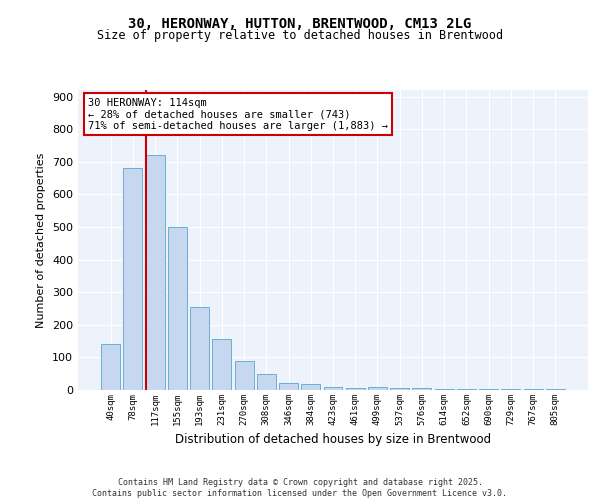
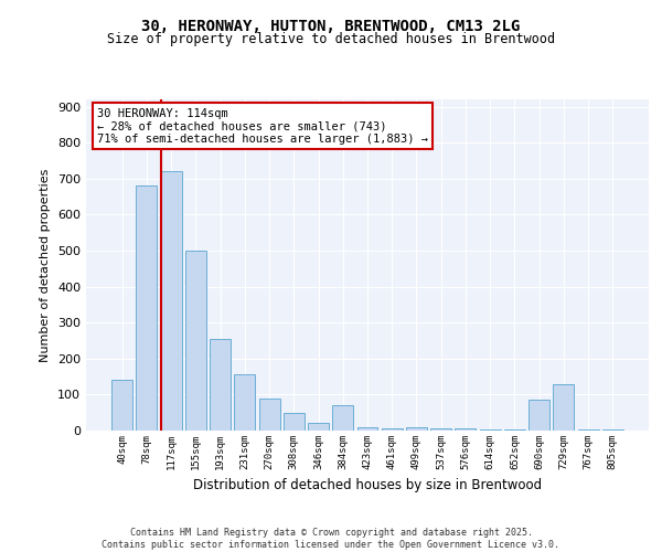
384sqm: 18 -> 70
690sqm: 3 -> 85
729sqm: 2 -> 130
